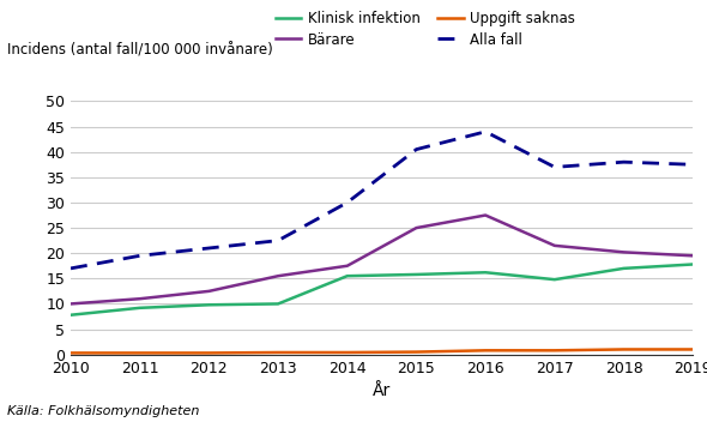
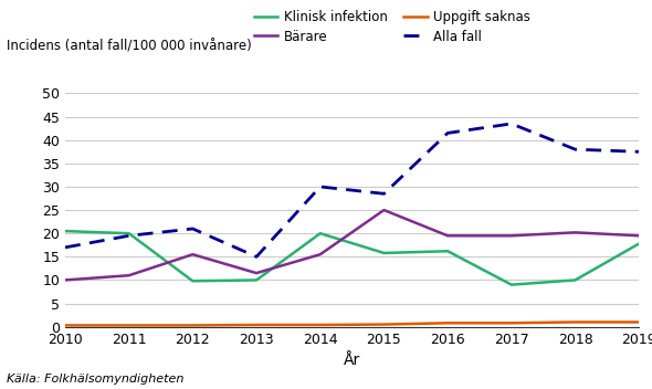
Klinisk infektion/2010: 7.8 -> 20.5
Klinisk infektion/2011: 9.2 -> 20.0
Bärare/2012: 12.5 -> 15.5
Bärare/2013: 15.5 -> 11.5
Alla fall/2013: 22.5 -> 15.0
Klinisk infektion/2014: 15.5 -> 20.0
Bärare/2014: 17.5 -> 15.5
Alla fall/2015: 40.5 -> 28.5
Bärare/2016: 27.5 -> 19.5
Alla fall/2016: 44.0 -> 41.5
Klinisk infektion/2017: 14.8 -> 9.0
Bärare/2017: 21.5 -> 19.5
Alla fall/2017: 37.0 -> 43.5
Klinisk infektion/2018: 17.0 -> 10.0
